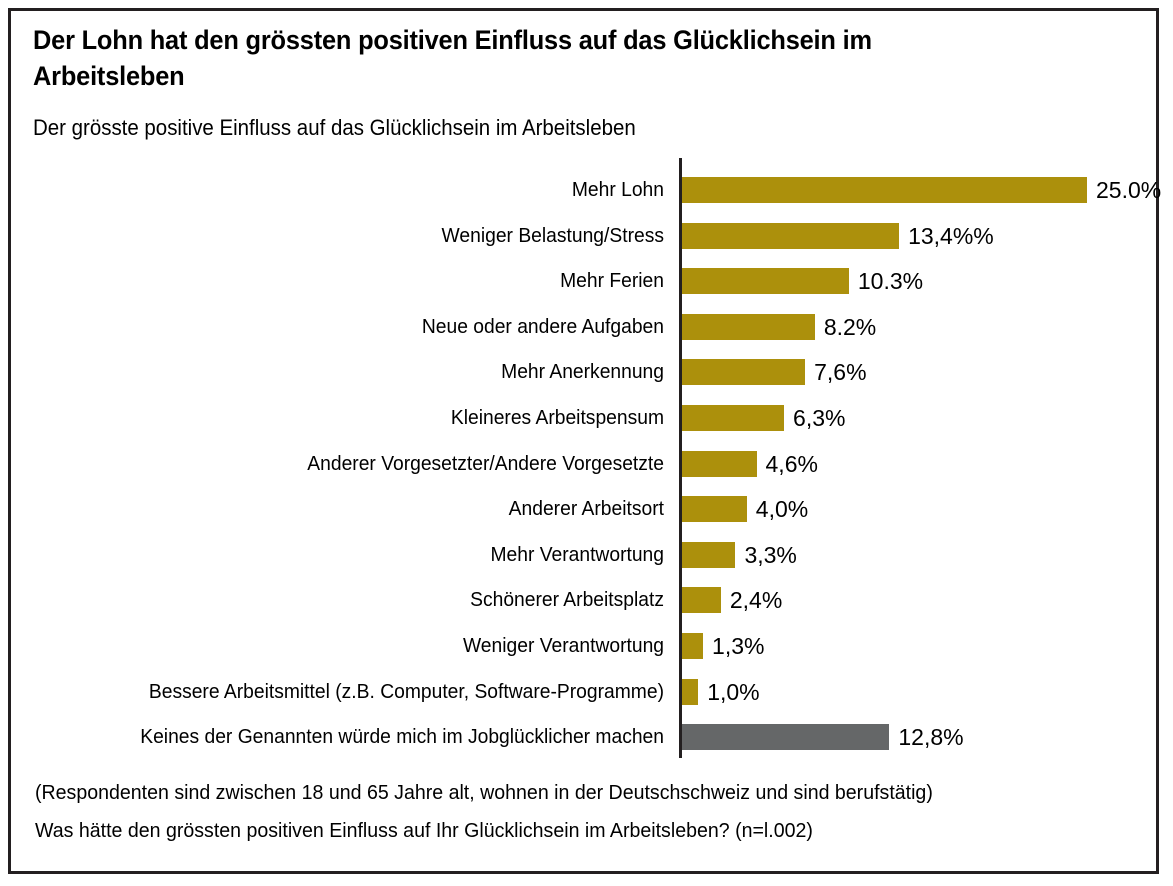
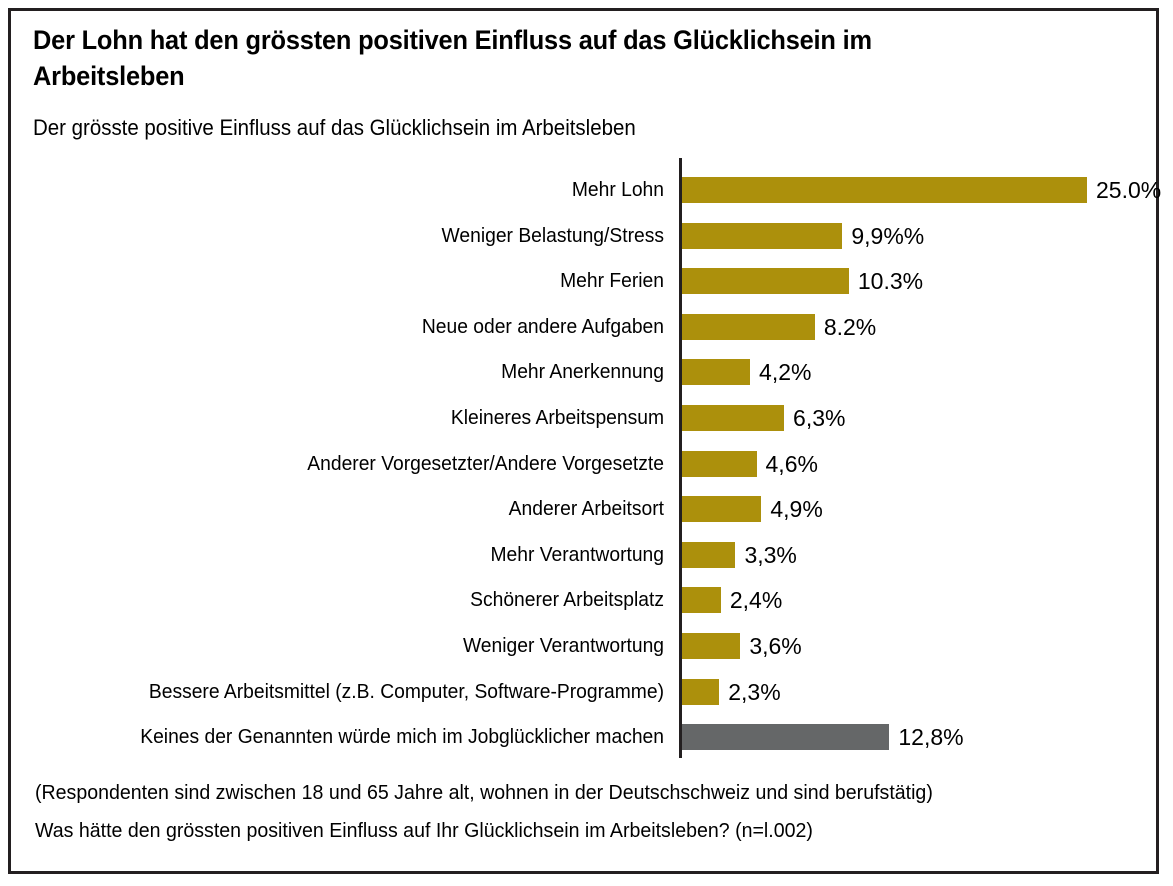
Weniger Belastung/Stress: 13,4 -> 9,9
Mehr Anerkennung: 7,6% -> 4,2%
Anderer Arbeitsort: 4,0% -> 4,9%
Weniger Verantwortung: 1,3% -> 3,6%
Bessere Arbeitsmittel (z.B. Computer, Software-Programme): 1,0% -> 2,3%
